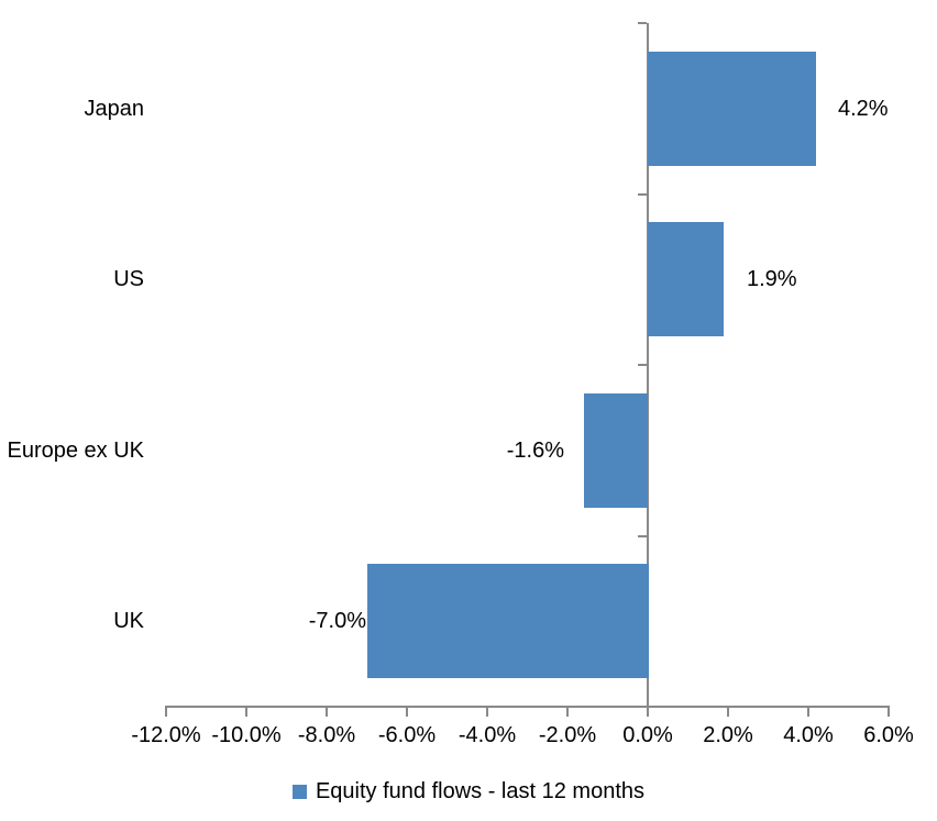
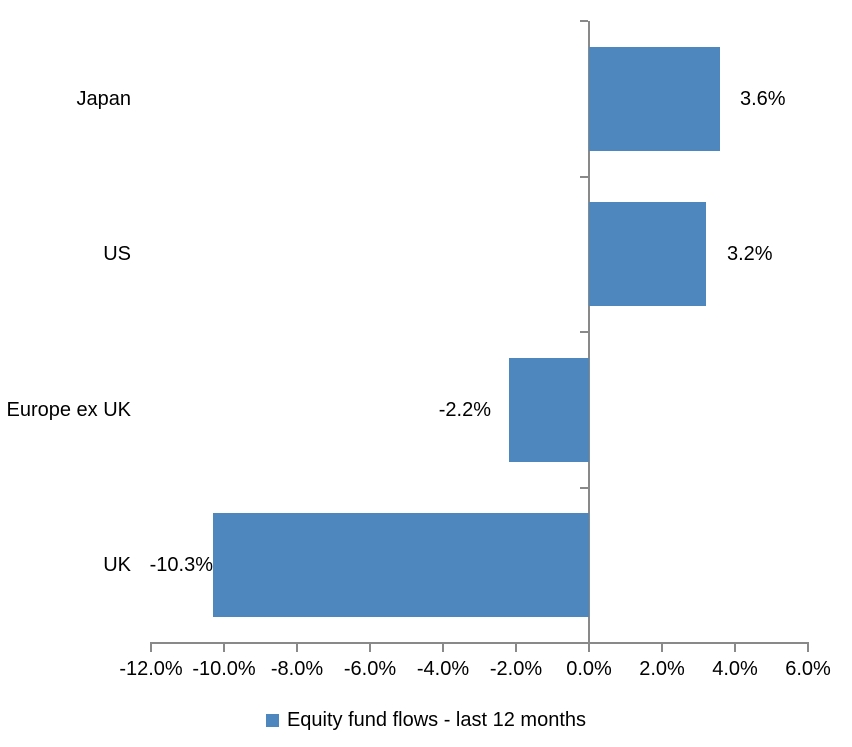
Japan: 4.2% -> 3.6%
US: 1.9% -> 3.2%
Europe ex UK: -1.6% -> -2.2%
UK: -7.0% -> -10.3%
